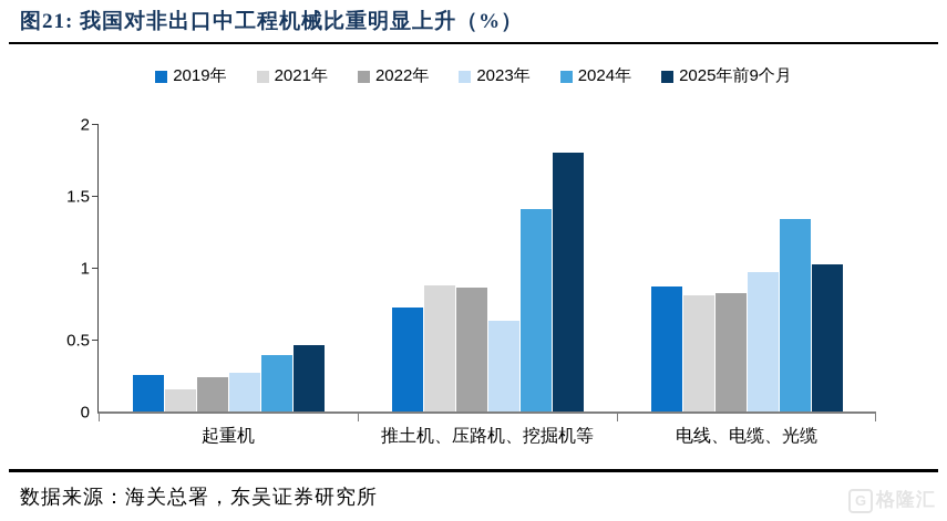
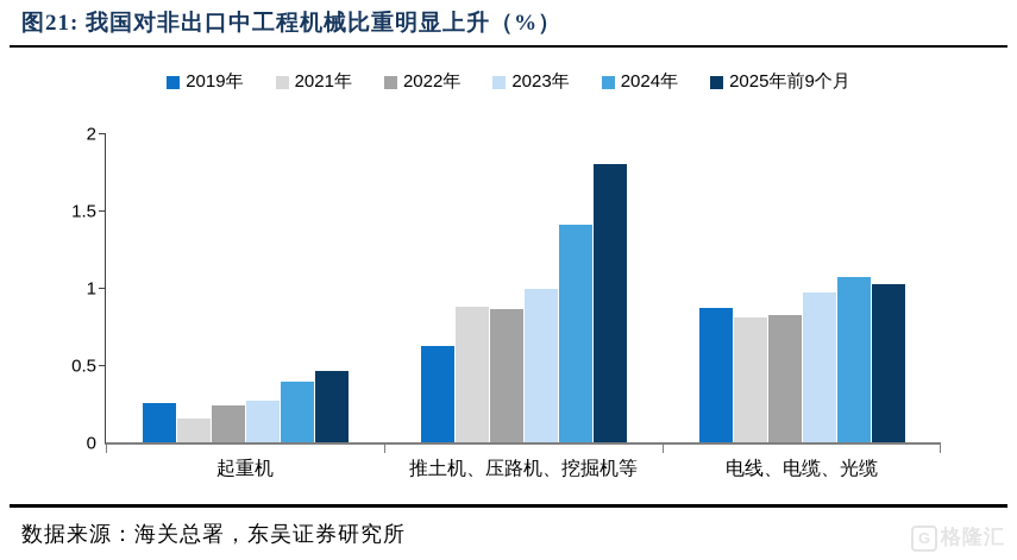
2019年/推土机、压路机、挖掘机等: 0.72 -> 0.62
2023年/推土机、压路机、挖掘机等: 0.63 -> 0.99
2024年/电线、电缆、光缆: 1.34 -> 1.07
